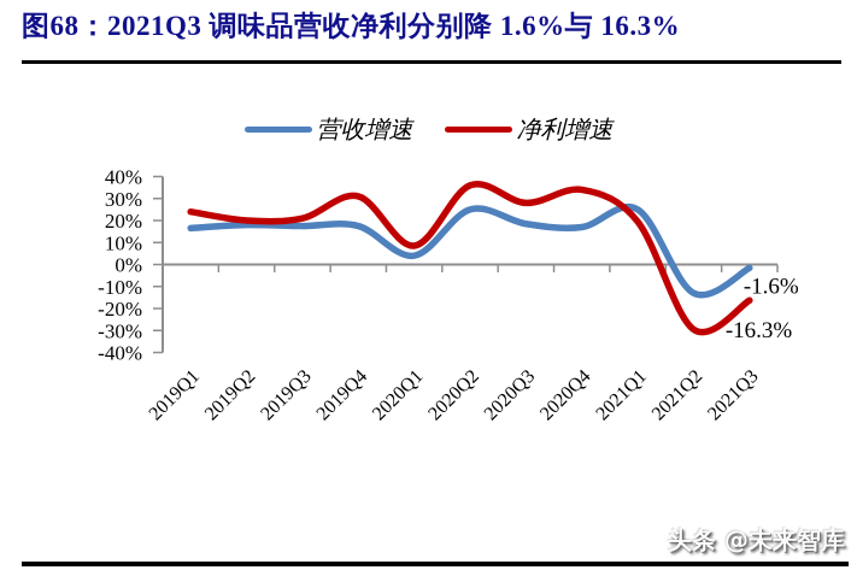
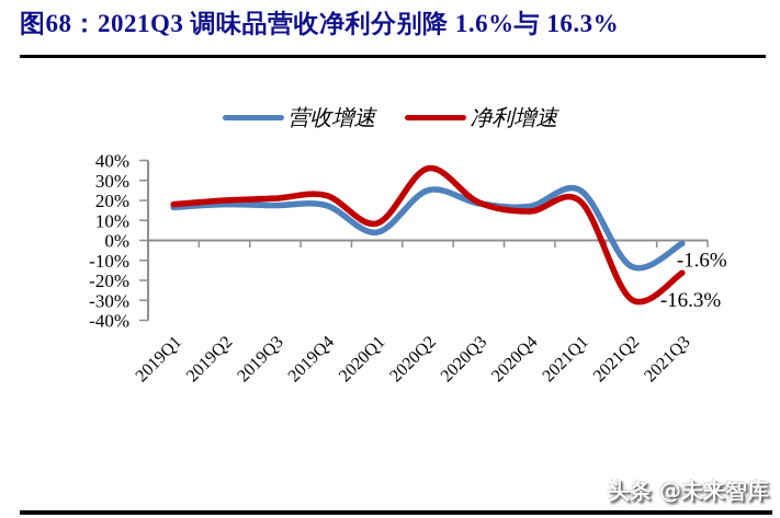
净利增速/2019Q1: 24% -> 18%
净利增速/2019Q4: 31% -> 22%
净利增速/2020Q3: 28% -> 19%
净利增速/2020Q4: 34% -> 14%
